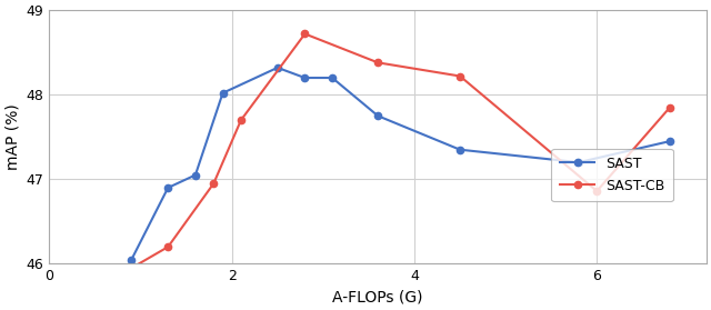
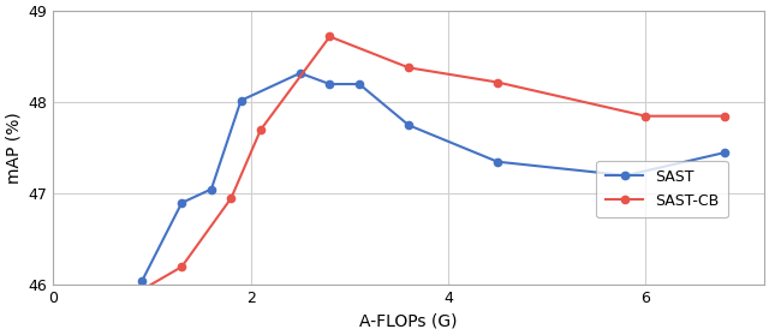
SAST-CB/6: 46.86 -> 47.85
